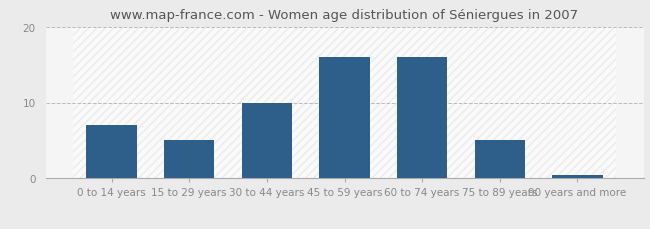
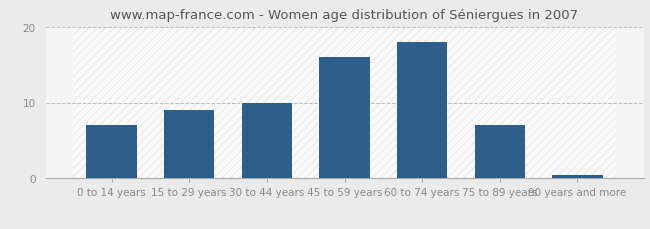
15 to 29 years: 5.0 -> 9.0
60 to 74 years: 16.0 -> 18.0
75 to 89 years: 5.0 -> 7.0
